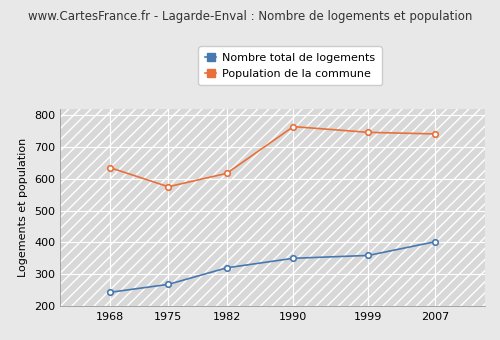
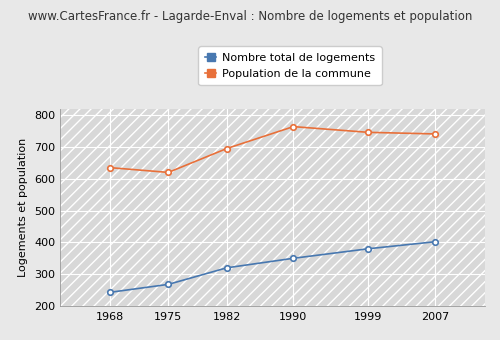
Population de la commune/1975: 575 -> 620
Population de la commune/1982: 617 -> 695
Nombre total de logements/1999: 359 -> 380
